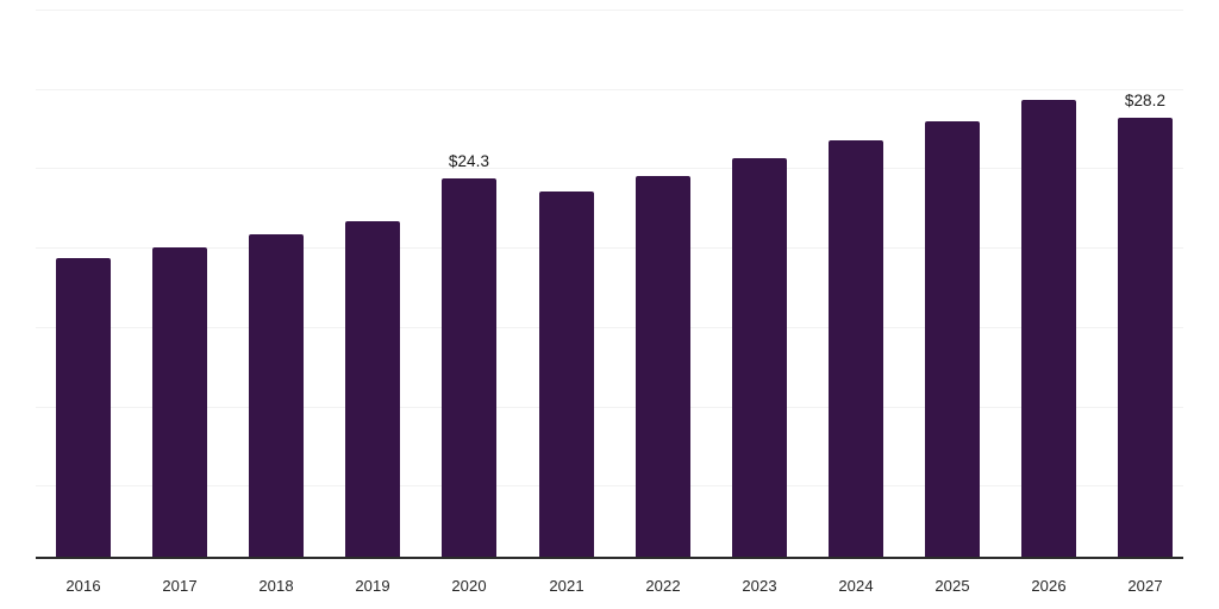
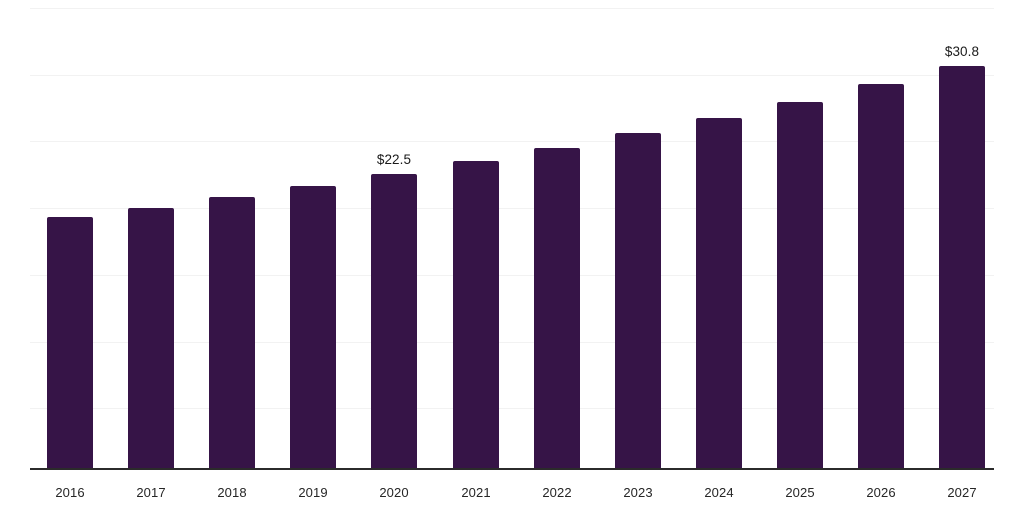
2020: $24.3 -> $22.5
2027: $28.2 -> $30.8
